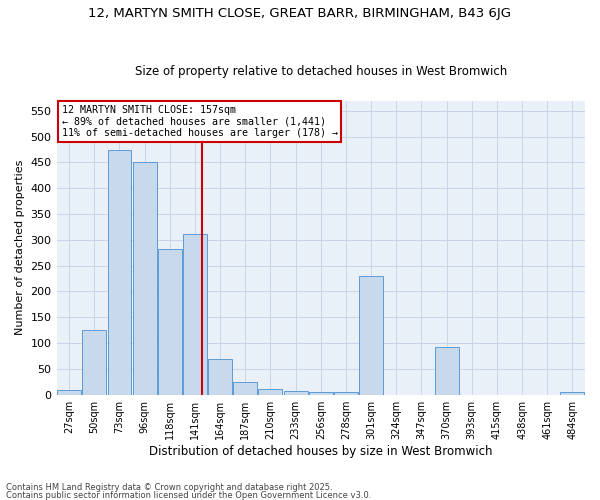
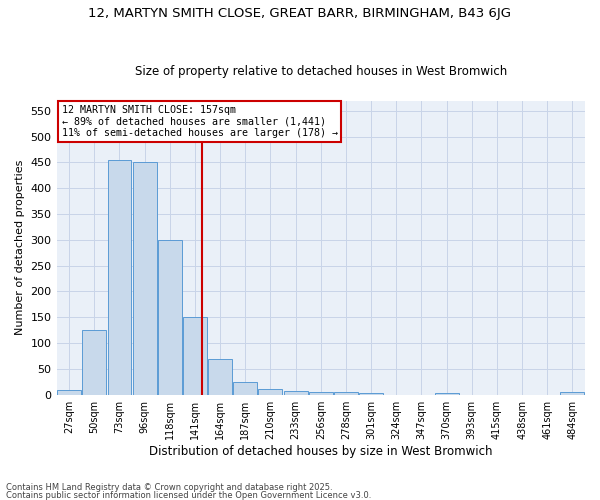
73sqm: 474 -> 455
118sqm: 282 -> 300
141sqm: 312 -> 150
301sqm: 230 -> 3
370sqm: 92 -> 3
